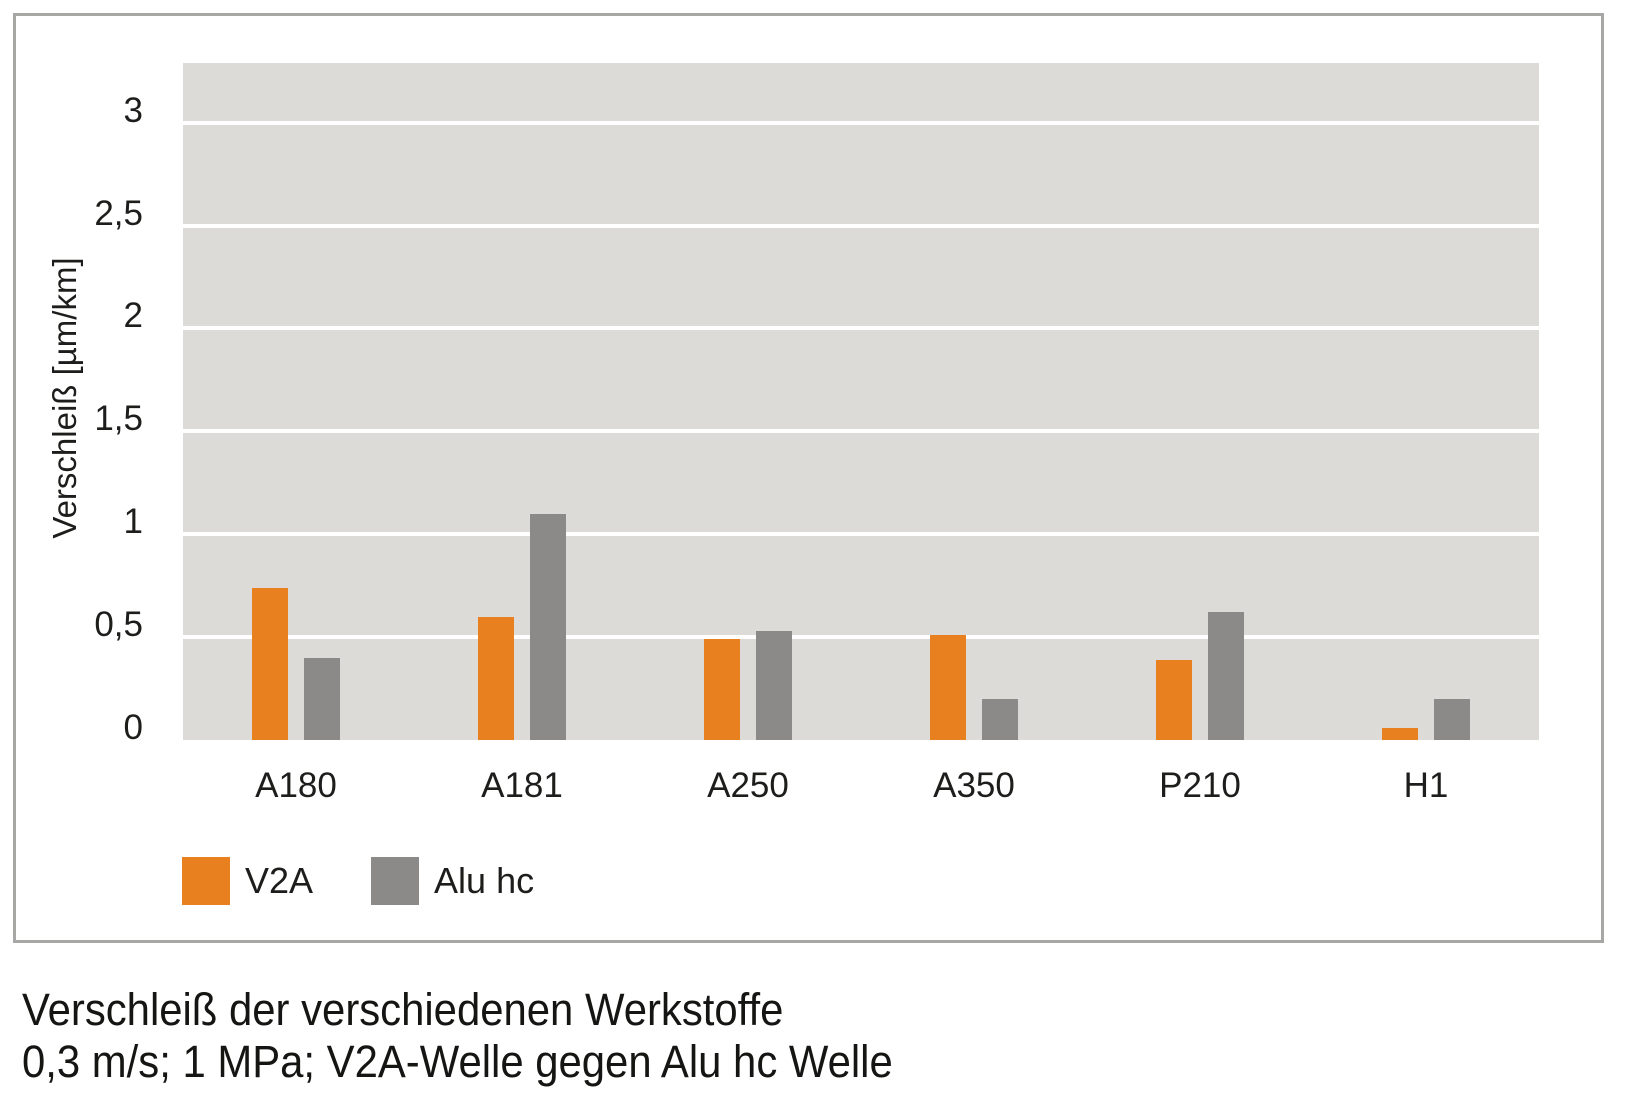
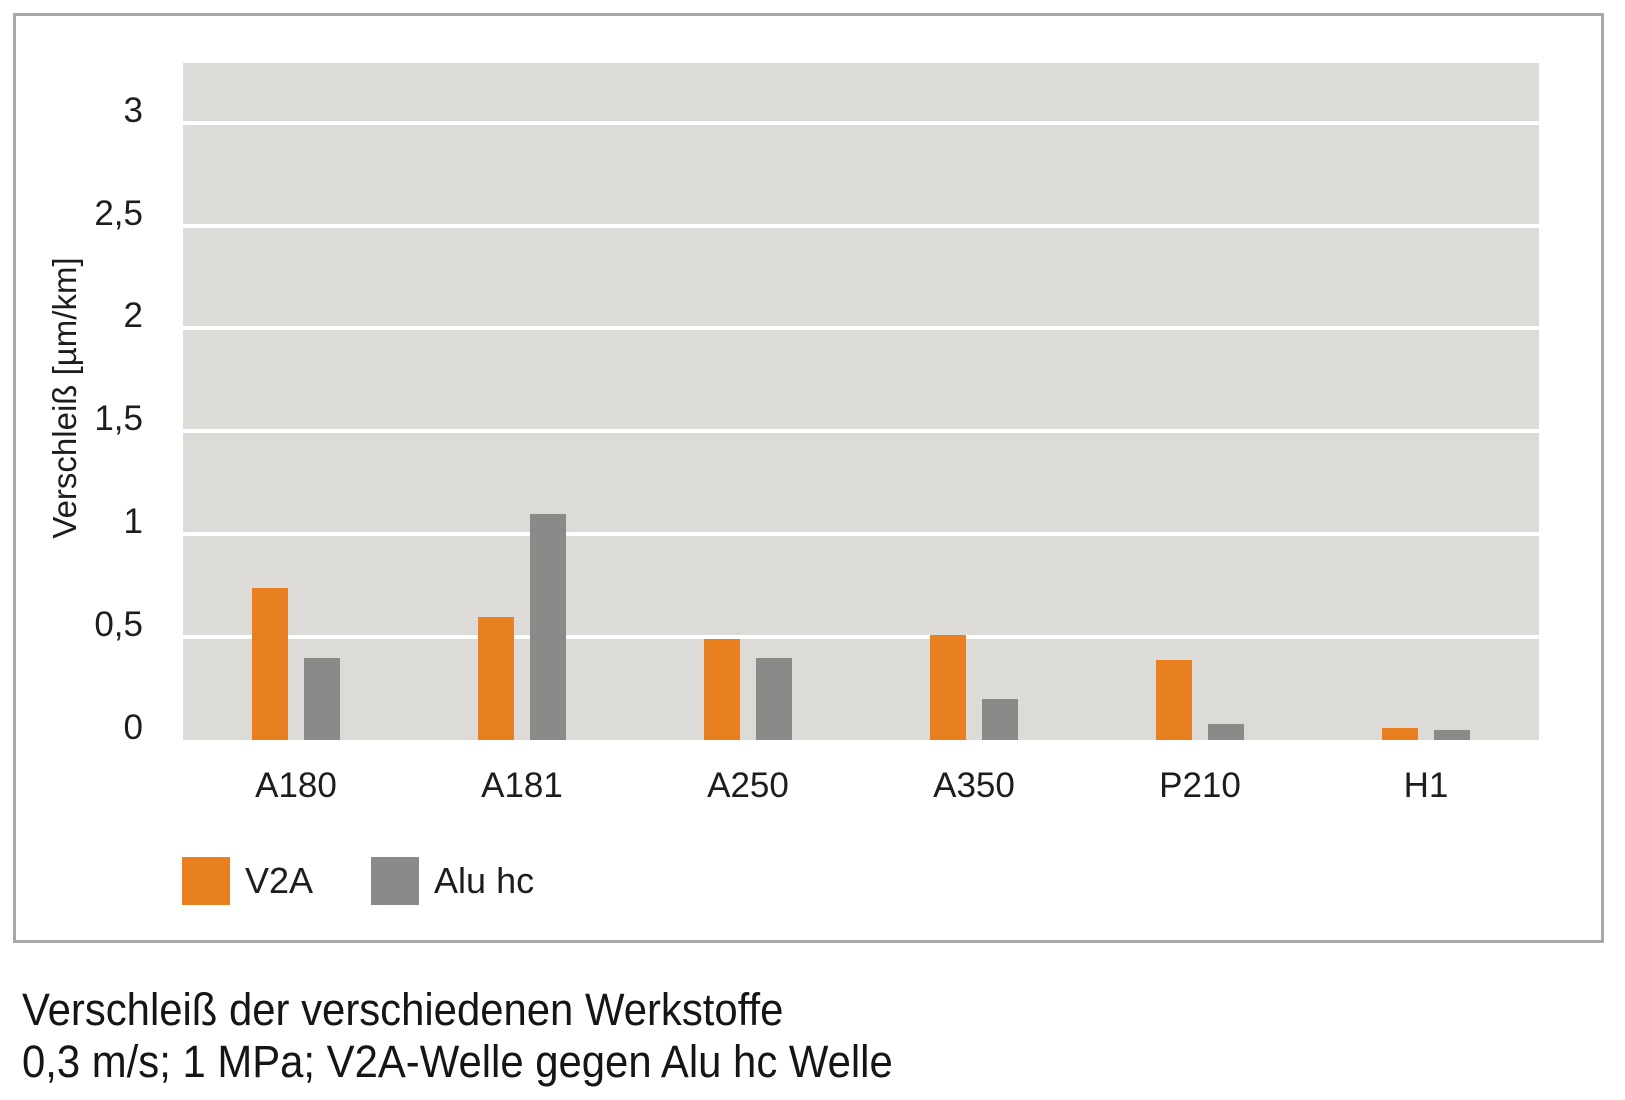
Alu hc/A250: 0.53 -> 0.40
Alu hc/P210: 0.62 -> 0.08
Alu hc/H1: 0.20 -> 0.05
